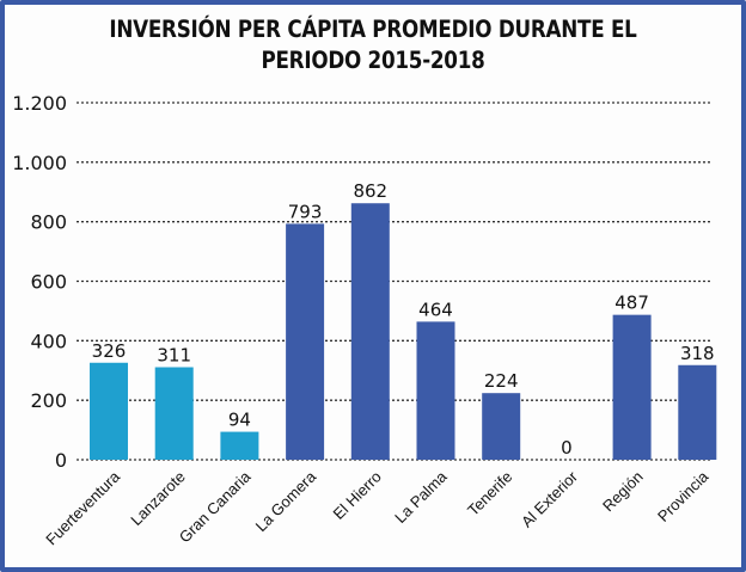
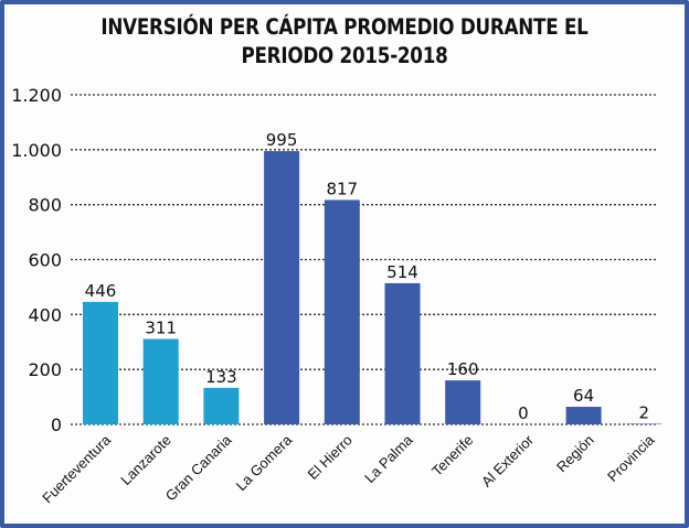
Fuerteventura: 326 -> 446
Gran Canaria: 94 -> 133
La Gomera: 793 -> 995
El Hierro: 862 -> 817
La Palma: 464 -> 514
Tenerife: 224 -> 160
Región: 487 -> 64
Provincia: 318 -> 2
